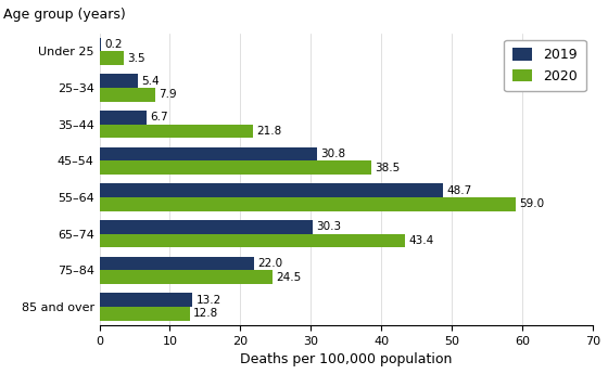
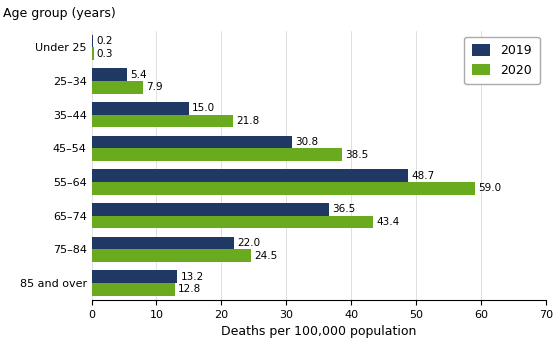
2020/Under 25: 3.5 -> 0.3
2019/35–44: 6.7 -> 15.0
2019/65–74: 30.3 -> 36.5
